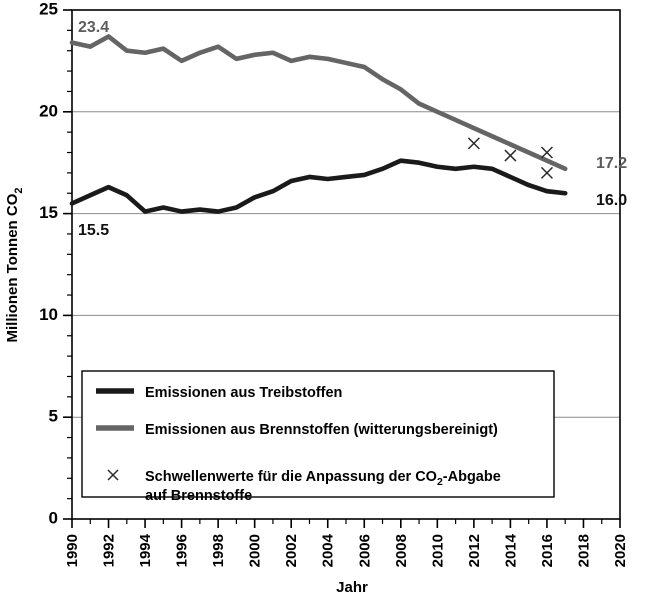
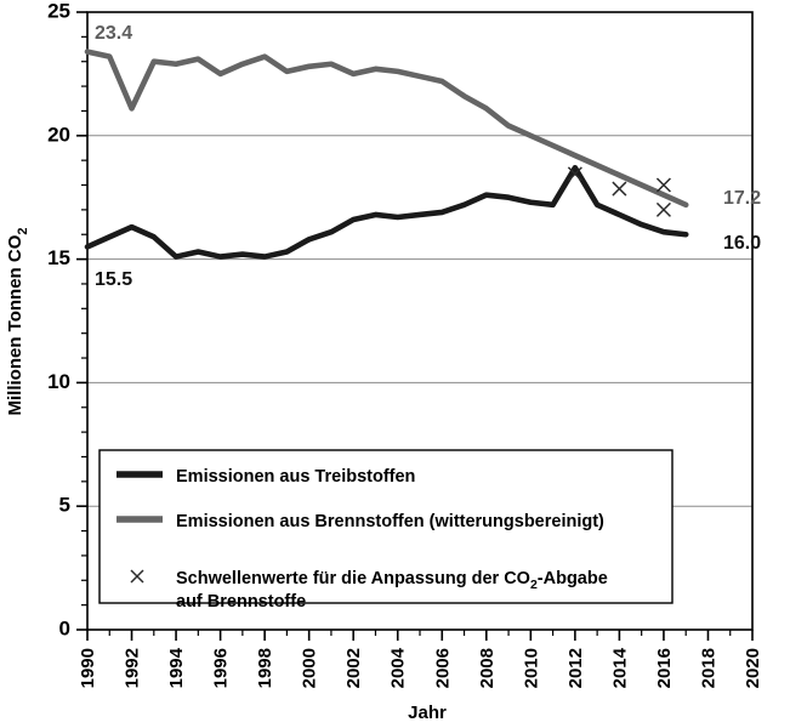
Emissionen aus Brennstoffen (witterungsbereinigt)/1992: 23.7 -> 21.1
Emissionen aus Treibstoffen/2012: 17.3 -> 18.7
